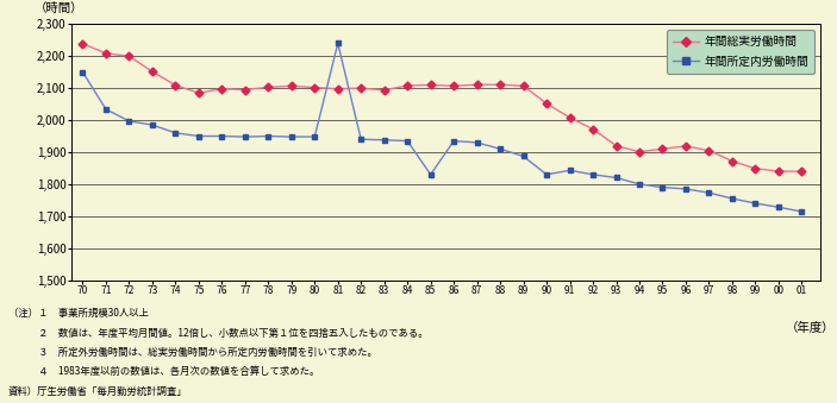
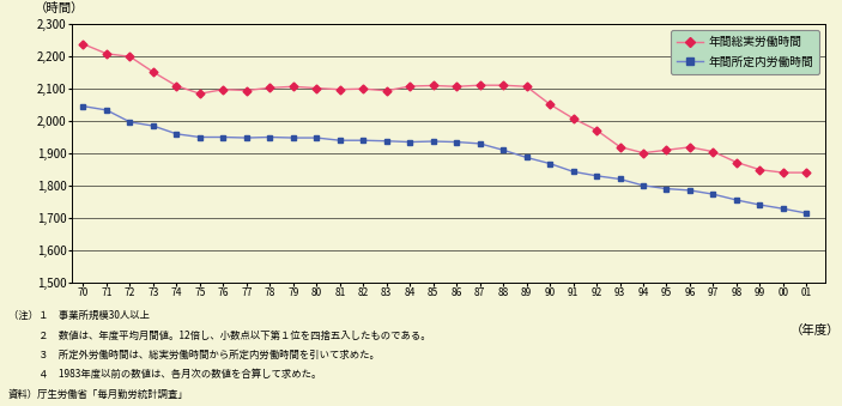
年間所定内労働時間/70: 2,150 -> 2,046
年間所定内労働時間/81: 2,240 -> 1,940
年間所定内労働時間/85: 1,830 -> 1,937
年間所定内労働時間/90: 1,830 -> 1,868
